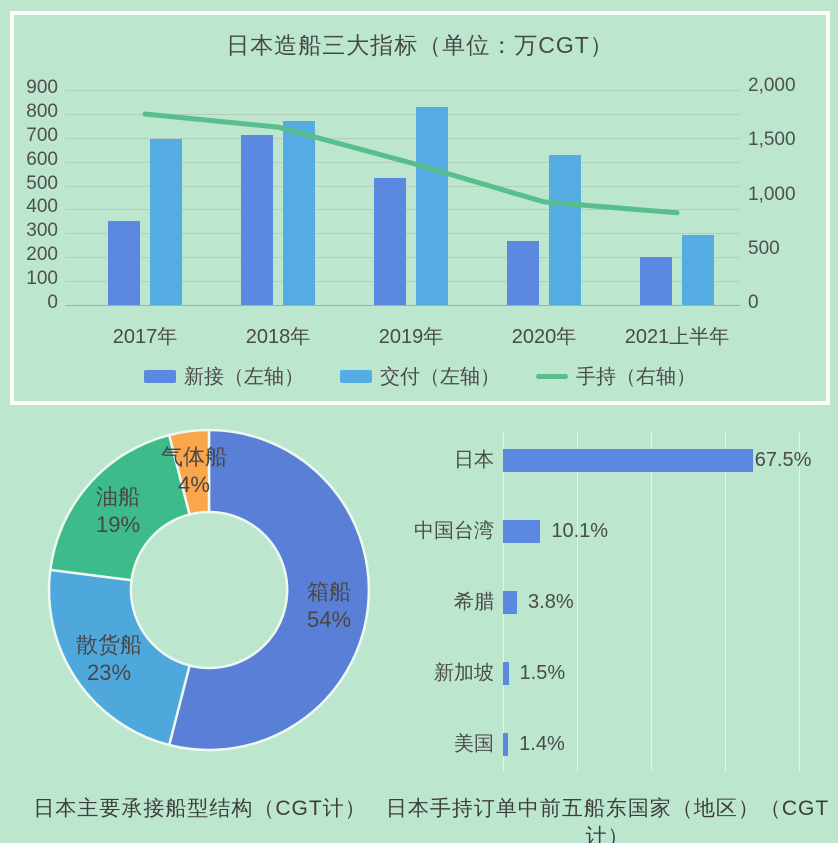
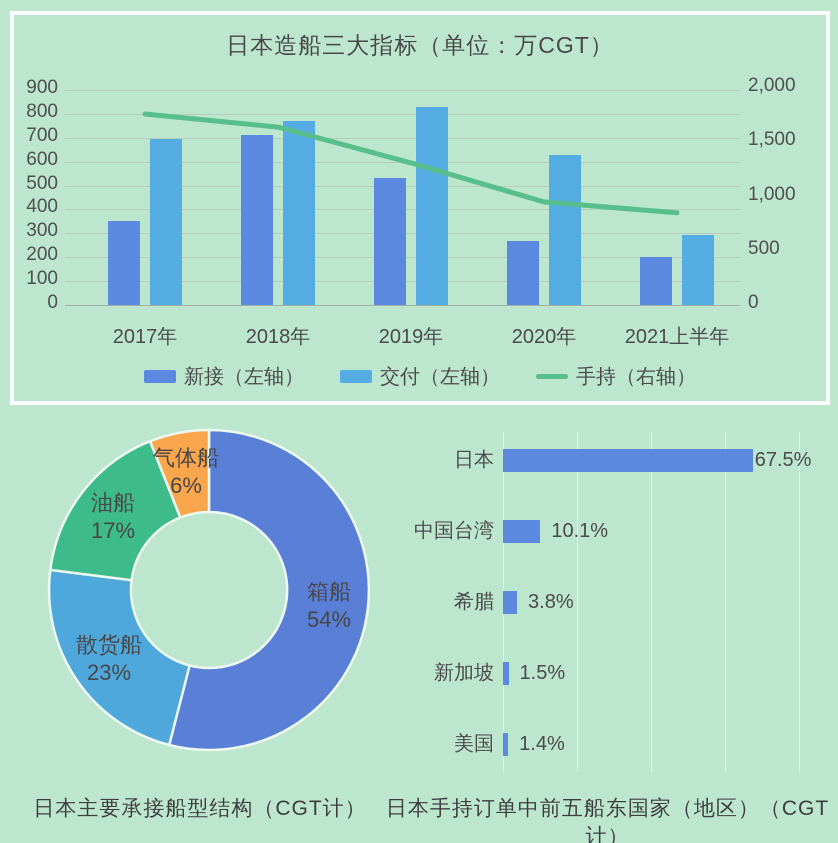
日本主要承接船型结构（CGT计）/油船: 19% -> 17%
日本主要承接船型结构（CGT计）/气体船: 4% -> 6%
